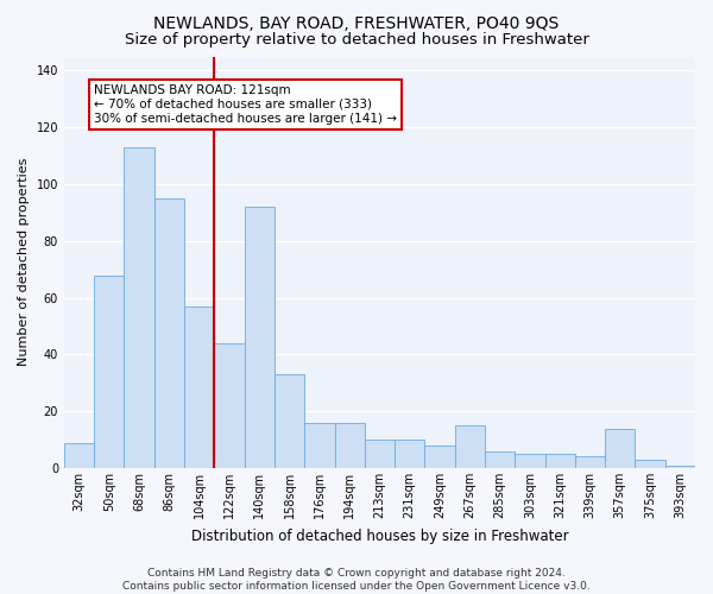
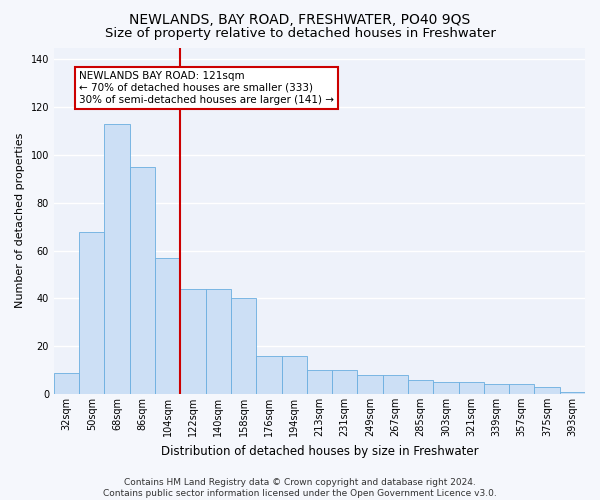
140sqm: 92 -> 44
158sqm: 33 -> 40
267sqm: 15 -> 8
357sqm: 14 -> 4
